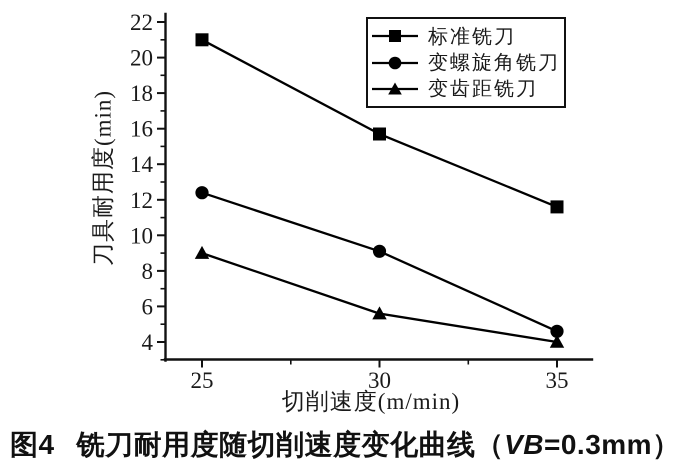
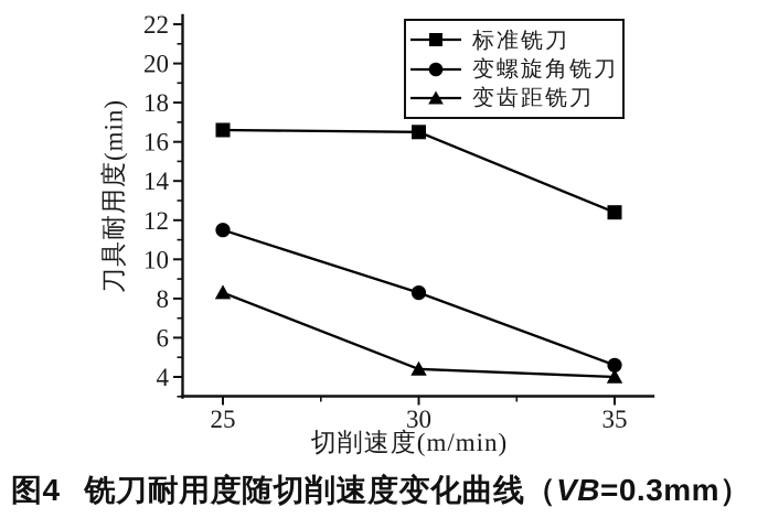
标准铣刀/25: 21.0 -> 16.6
变螺旋角铣刀/25: 12.4 -> 11.5
变齿距铣刀/25: 9.0 -> 8.3
标准铣刀/30: 15.7 -> 16.5
变螺旋角铣刀/30: 9.1 -> 8.3
变齿距铣刀/30: 5.6 -> 4.4
标准铣刀/35: 11.6 -> 12.4
